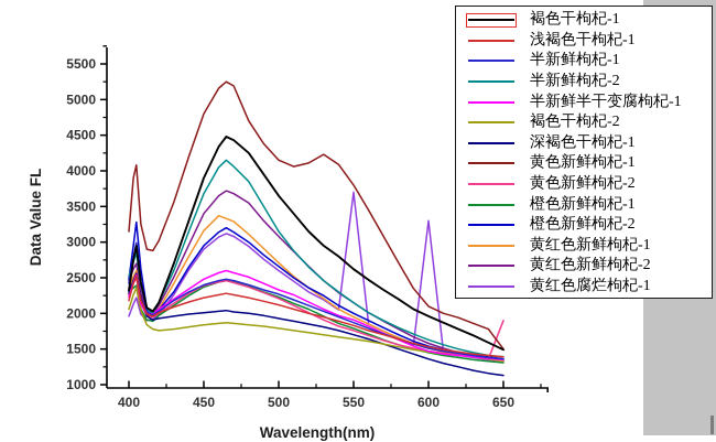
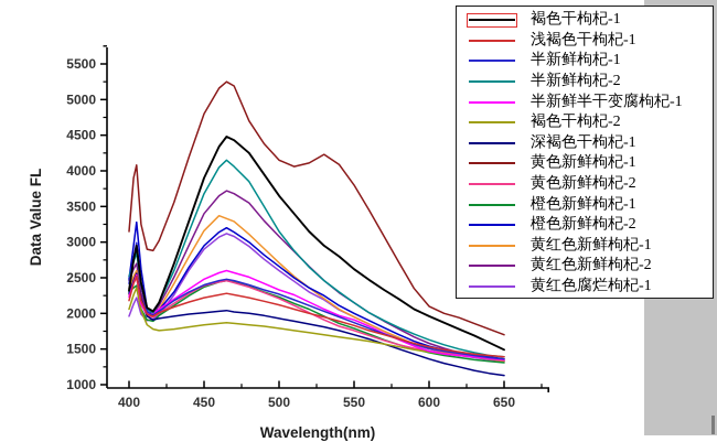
黄红色腐烂枸杞-1/550: 3700 -> 2000
黄红色腐烂枸杞-1/600: 3300 -> 1500
黄色新鲜枸杞-1/650: 1500 -> 1700
黄色新鲜枸杞-2/650: 1900 -> 1300
